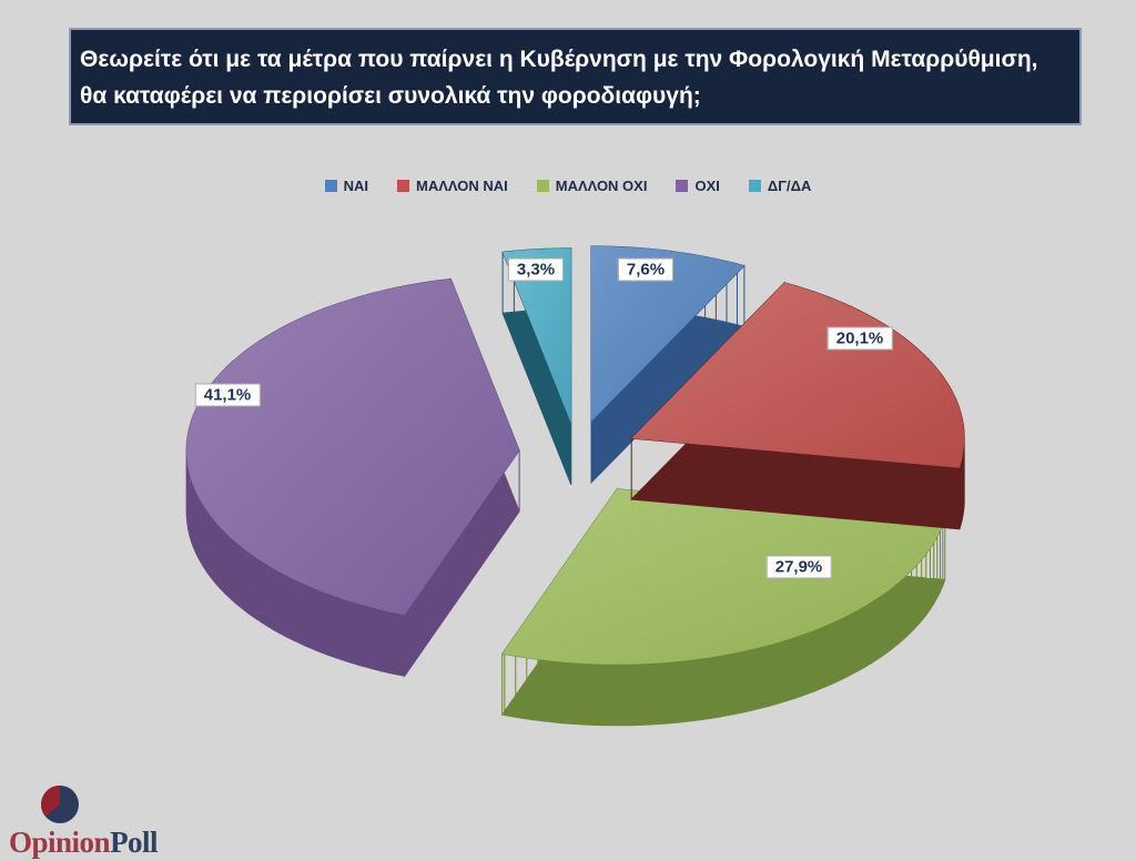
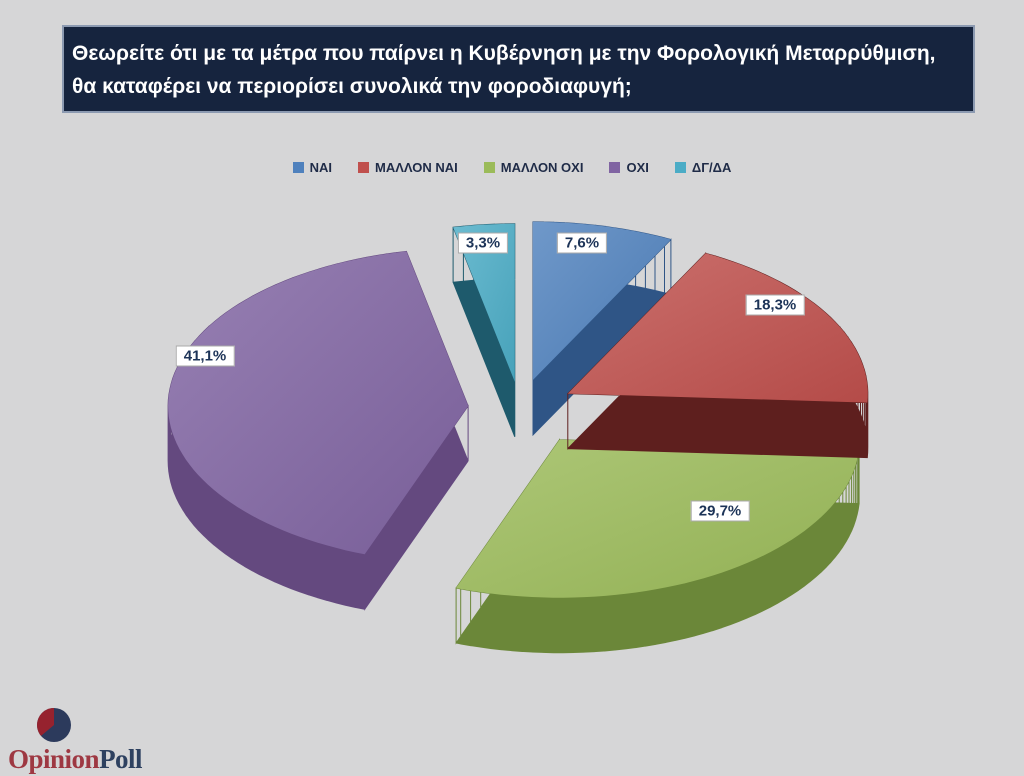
ΜΑΛΛΟΝ ΝΑΙ: 20,1% -> 18,3%
ΜΑΛΛΟΝ ΟΧΙ: 27,9% -> 29,7%
